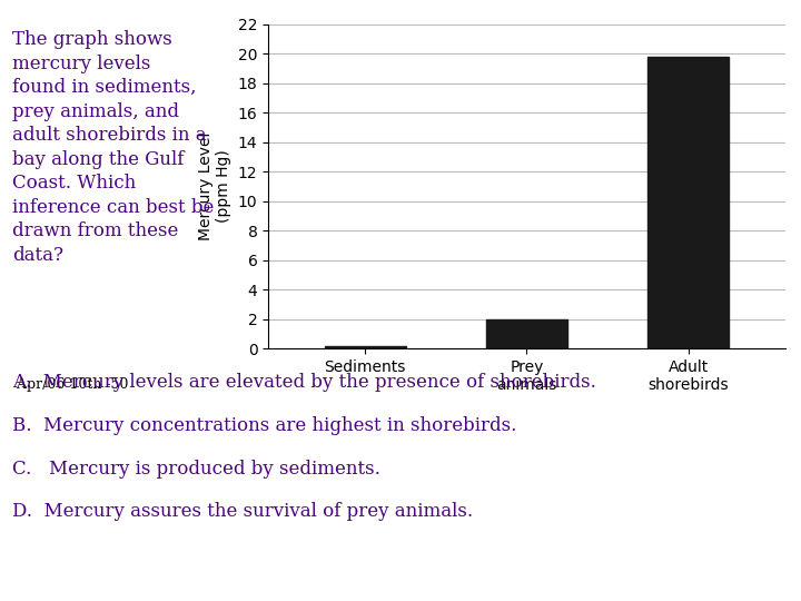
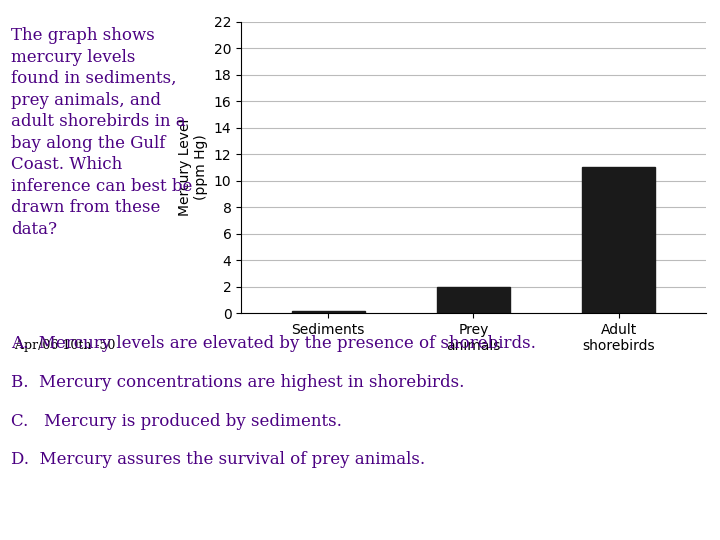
Adult shorebirds: 19.8 -> 11.0
